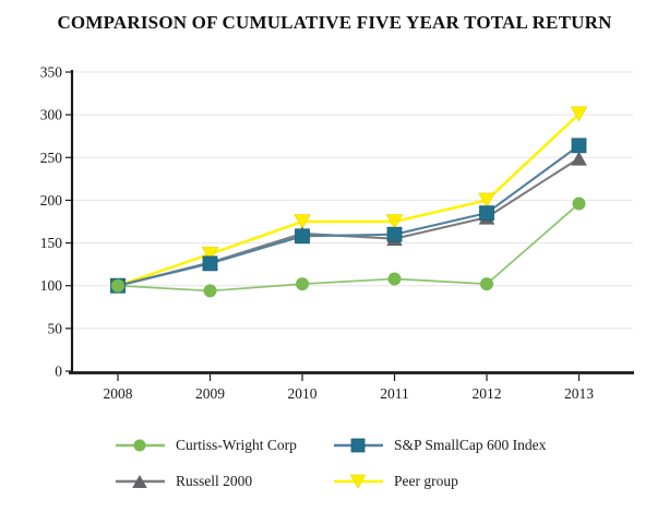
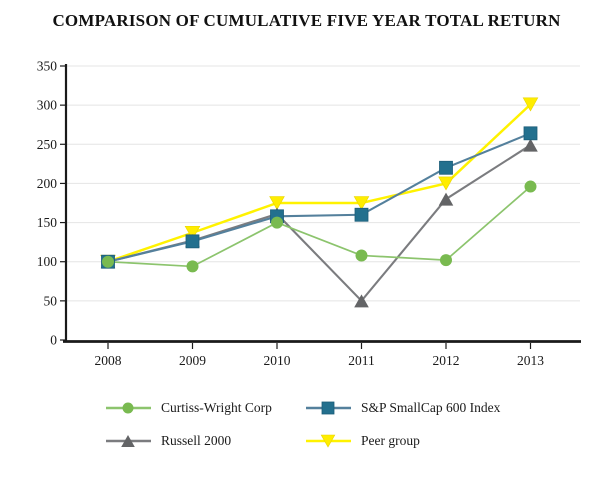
Curtiss-Wright Corp/2010: 100 -> 150
Russell 2000/2011: 160 -> 50
S&P SmallCap 600 Index/2012: 180 -> 220
